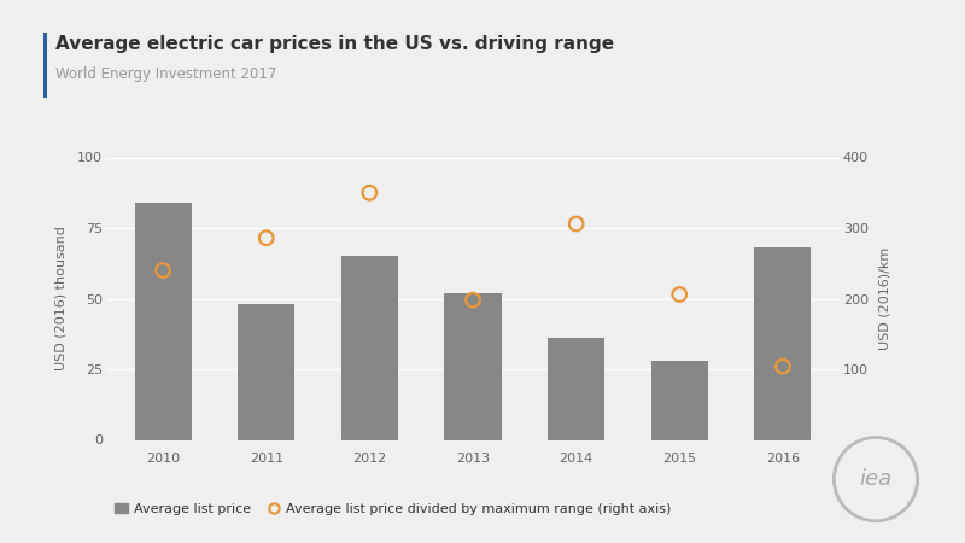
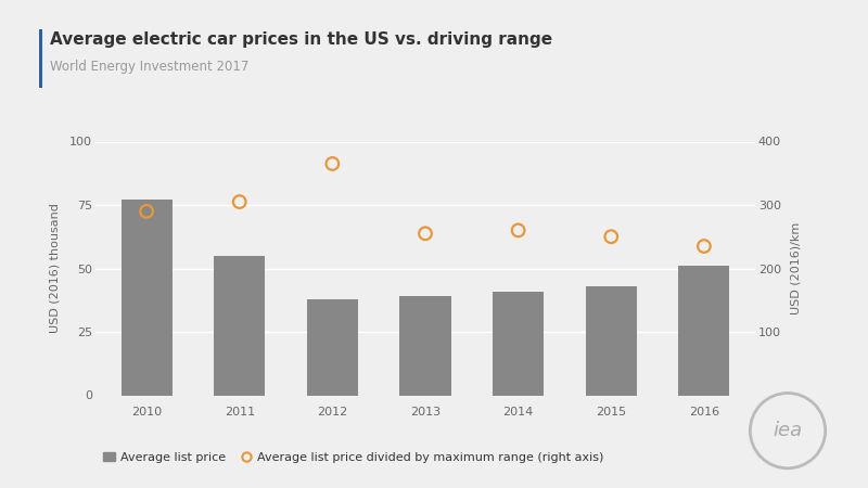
Average list price/2010: 84 -> 77
Average list price divided by maximum range (right axis)/2010: 240 -> 290
Average list price/2011: 48 -> 55
Average list price divided by maximum range (right axis)/2011: 286 -> 305
Average list price/2012: 65 -> 38
Average list price divided by maximum range (right axis)/2012: 350 -> 365
Average list price/2013: 52 -> 39
Average list price divided by maximum range (right axis)/2013: 198 -> 255
Average list price/2014: 36 -> 41
Average list price divided by maximum range (right axis)/2014: 306 -> 260
Average list price/2015: 28 -> 43
Average list price divided by maximum range (right axis)/2015: 206 -> 250
Average list price/2016: 68 -> 51
Average list price divided by maximum range (right axis)/2016: 104 -> 235
